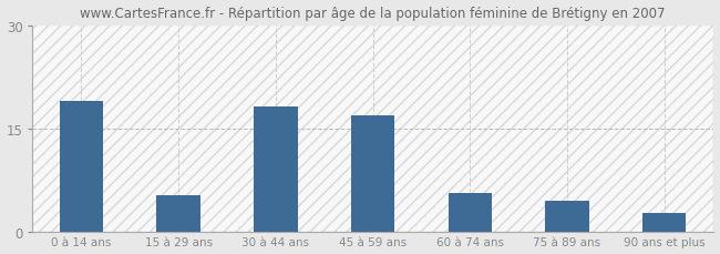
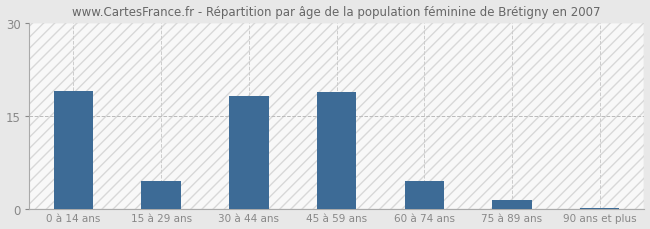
15 à 29 ans: 5.4 -> 4.5
45 à 59 ans: 17.0 -> 18.8
60 à 74 ans: 5.6 -> 4.5
75 à 89 ans: 4.6 -> 1.5
90 ans et plus: 2.8 -> 0.2
